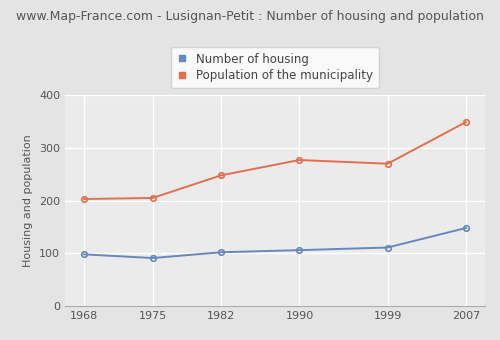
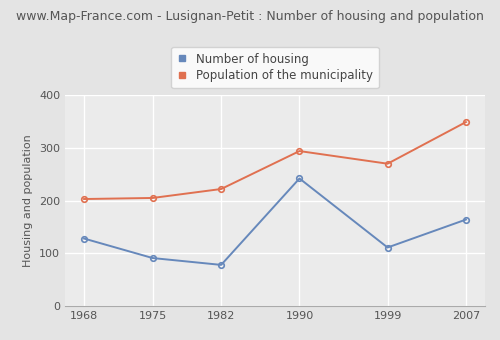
Number of housing/1968: 98 -> 128
Number of housing/1982: 102 -> 78
Population of the municipality/1982: 248 -> 222
Number of housing/1990: 106 -> 242
Population of the municipality/1990: 277 -> 294
Number of housing/2007: 148 -> 164
